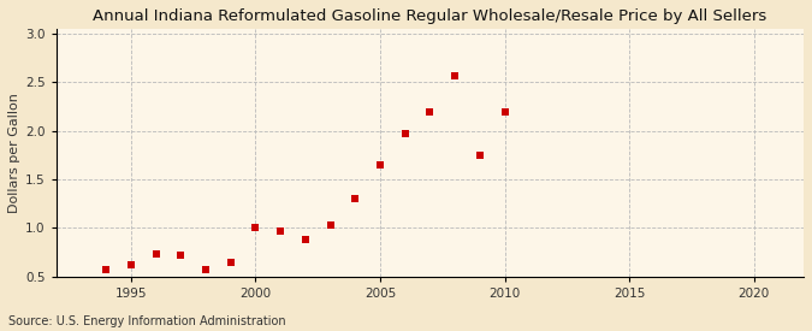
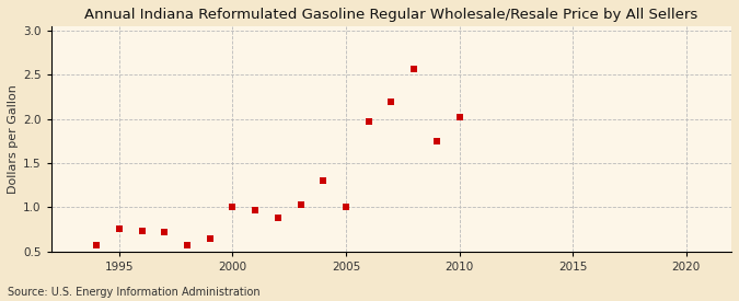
1995: 0.62 -> 0.76
2005: 1.65 -> 1.00
2010: 2.19 -> 2.02
